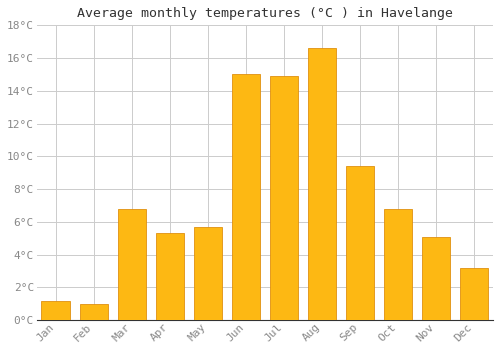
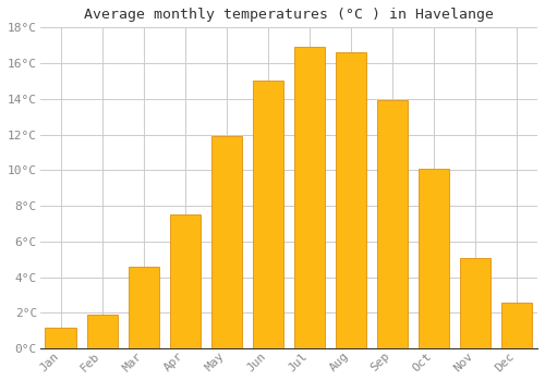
Feb: 1.0°C -> 1.9°C
Mar: 6.8°C -> 4.6°C
Apr: 5.3°C -> 7.5°C
May: 5.7°C -> 11.9°C
Jul: 14.9°C -> 16.9°C
Sep: 9.4°C -> 13.9°C
Oct: 6.8°C -> 10.1°C
Dec: 3.2°C -> 2.6°C
